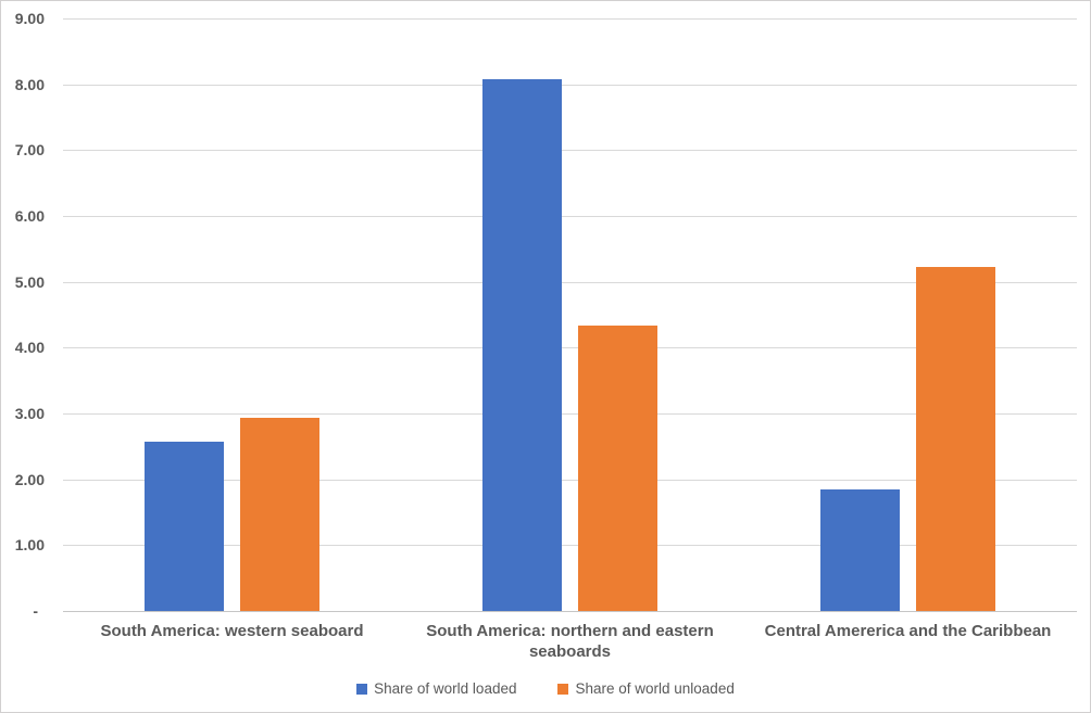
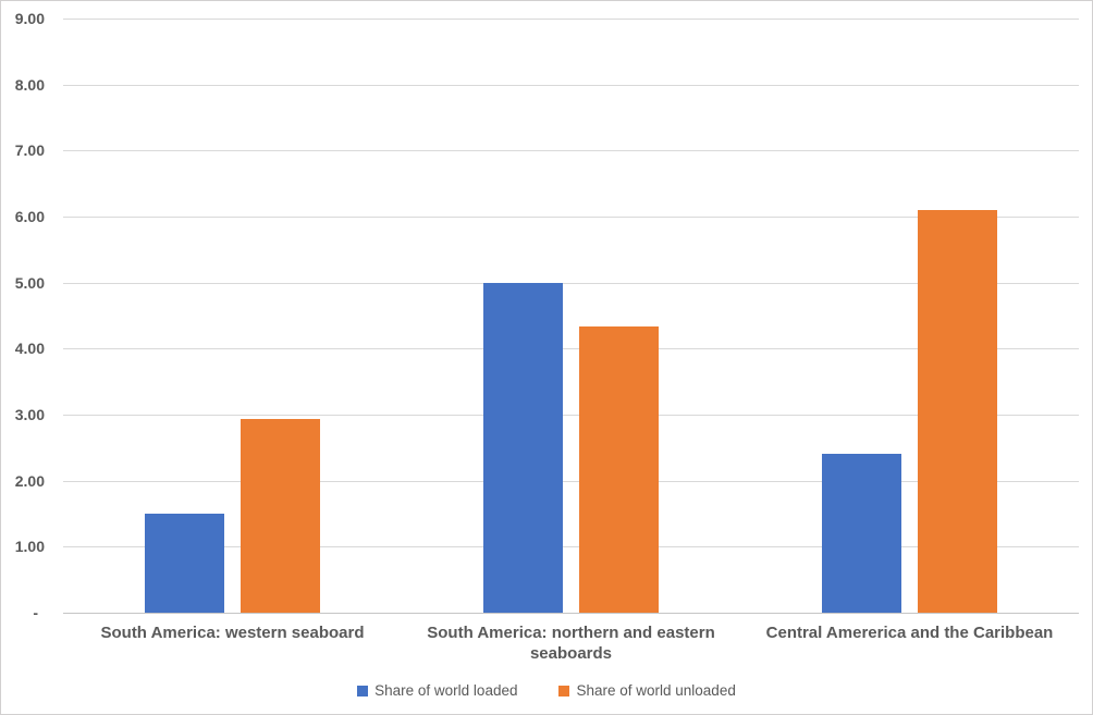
Share of world loaded/South America: western seaboard: 2.6 -> 1.5
Share of world loaded/South America: northern and eastern seaboards: 8.1 -> 5.0
Share of world loaded/Central Amererica and the Caribbean: 1.8 -> 2.4
Share of world unloaded/Central Amererica and the Caribbean: 5.2 -> 6.1
